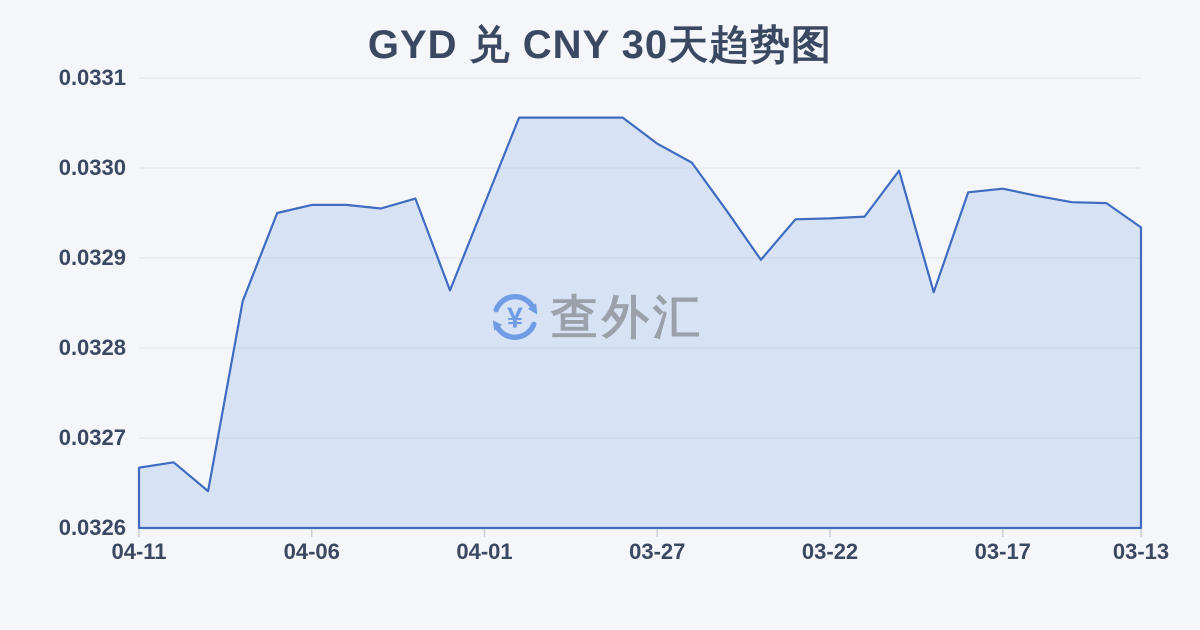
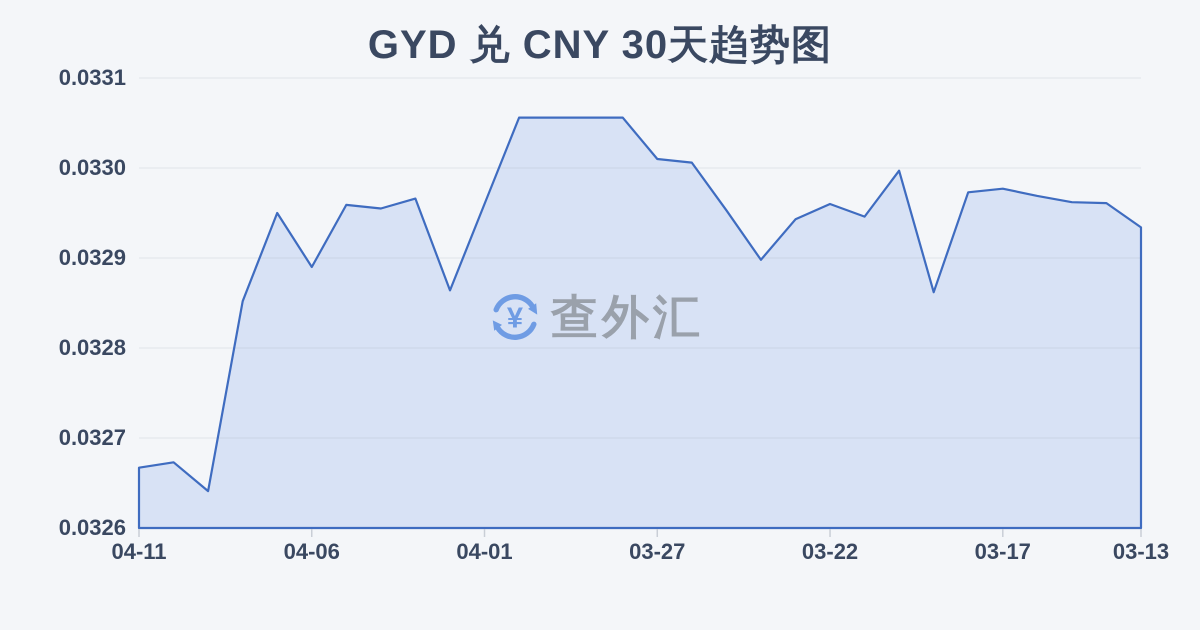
04-06: 0.03296 -> 0.03289
03-27: 0.03303 -> 0.03301
03-22: 0.03294 -> 0.03296
